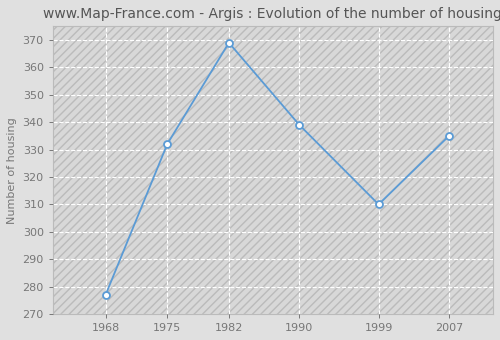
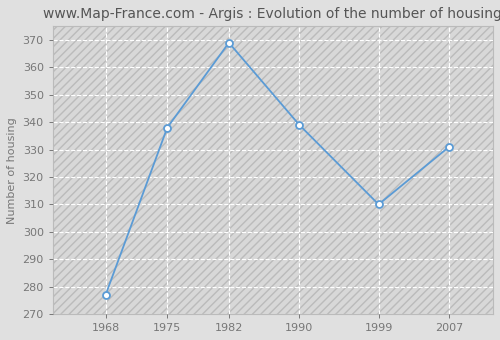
1975: 332 -> 338
2007: 335 -> 331
